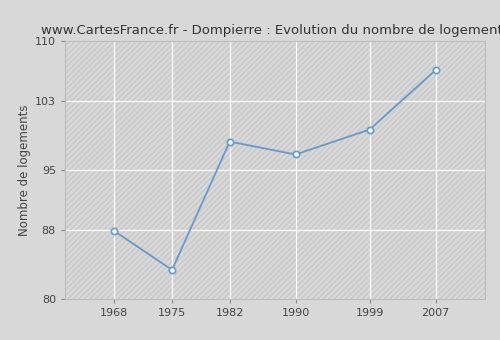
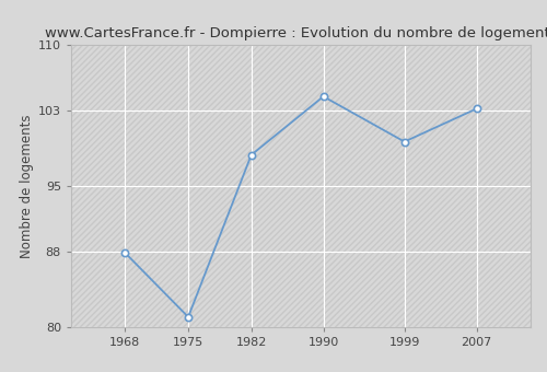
1975: 83.4 -> 81.1
1990: 96.8 -> 104.5
2007: 106.6 -> 103.2
